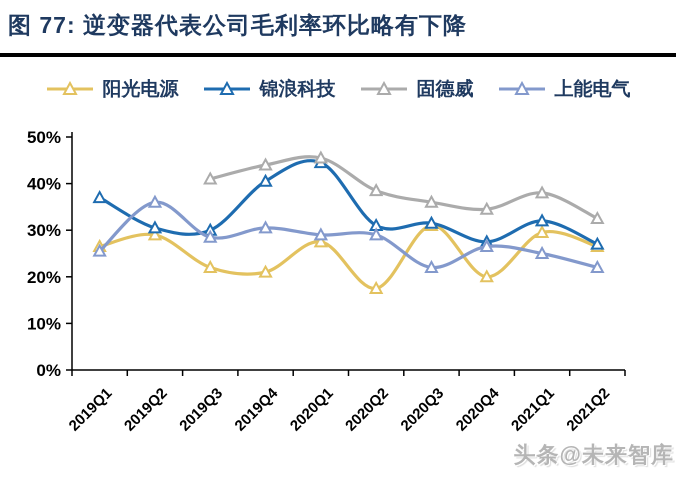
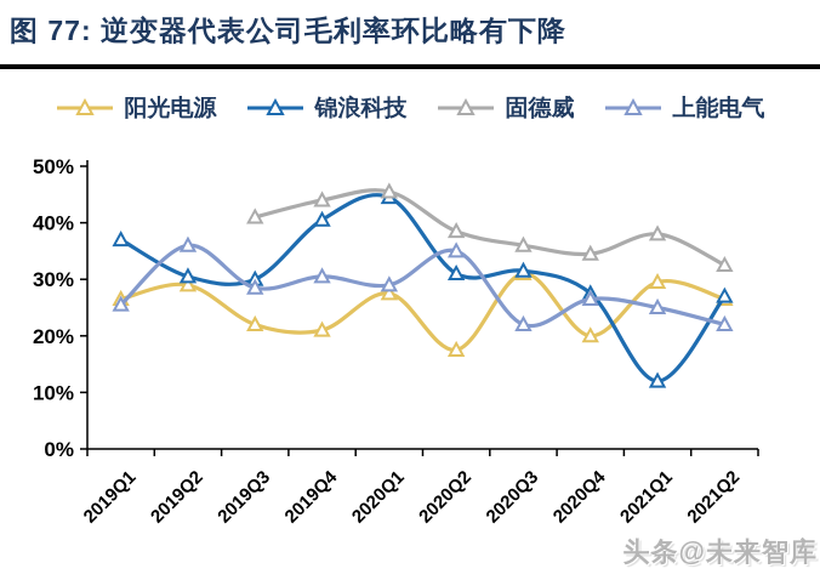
上能电气/2020Q2: 29% -> 35%
锦浪科技/2021Q1: 32% -> 12%
